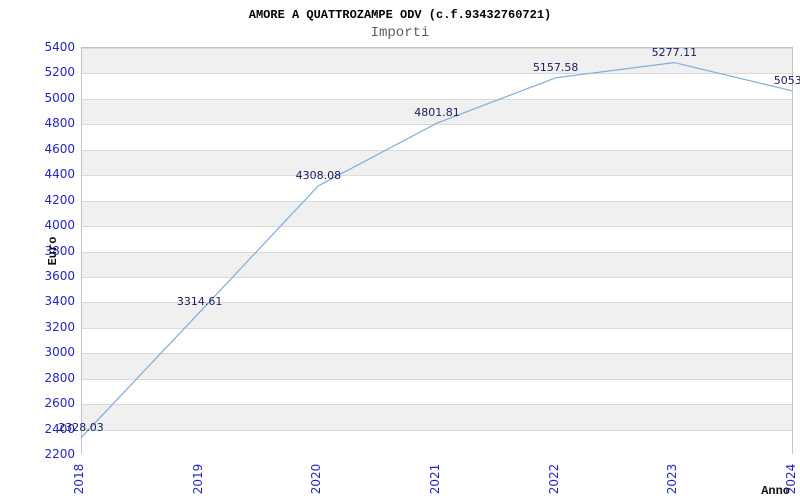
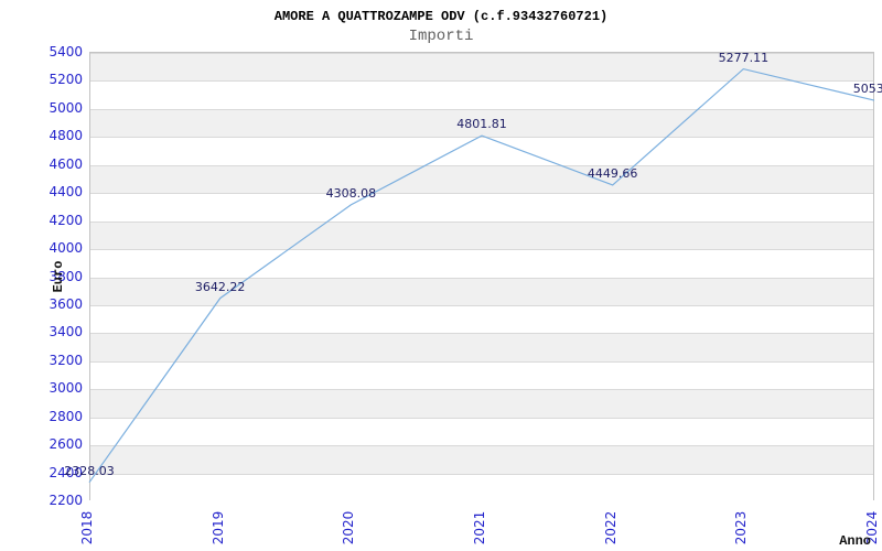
2019: 3314.61 -> 3642.22
2022: 5157.58 -> 4449.66
